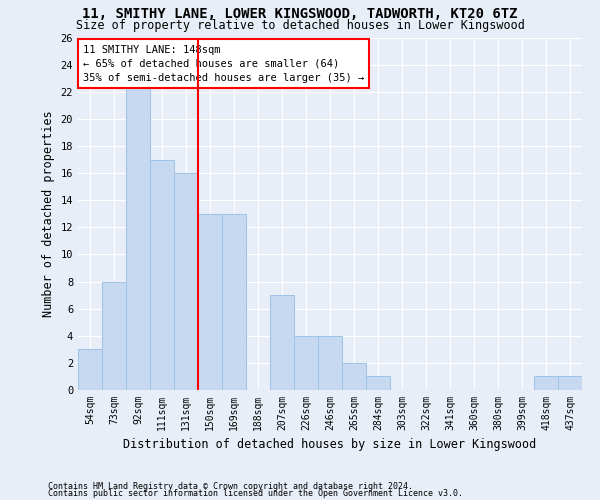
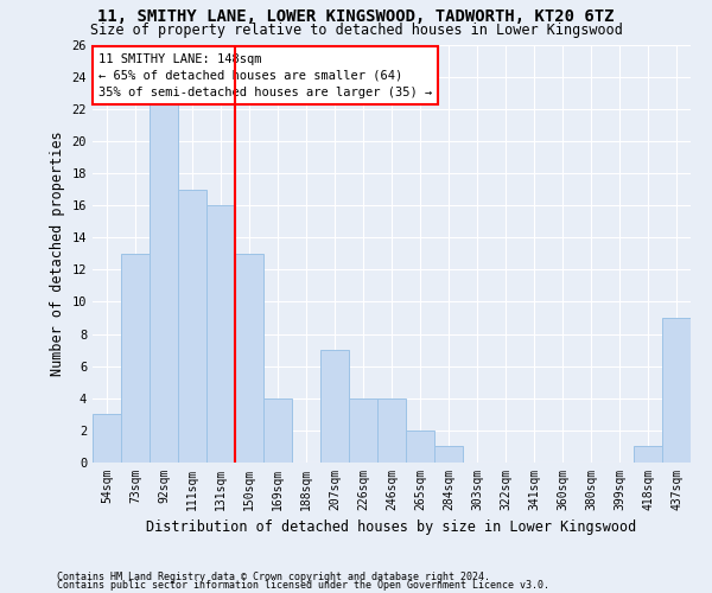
73sqm: 8 -> 13
169sqm: 13 -> 4
437sqm: 1 -> 9
